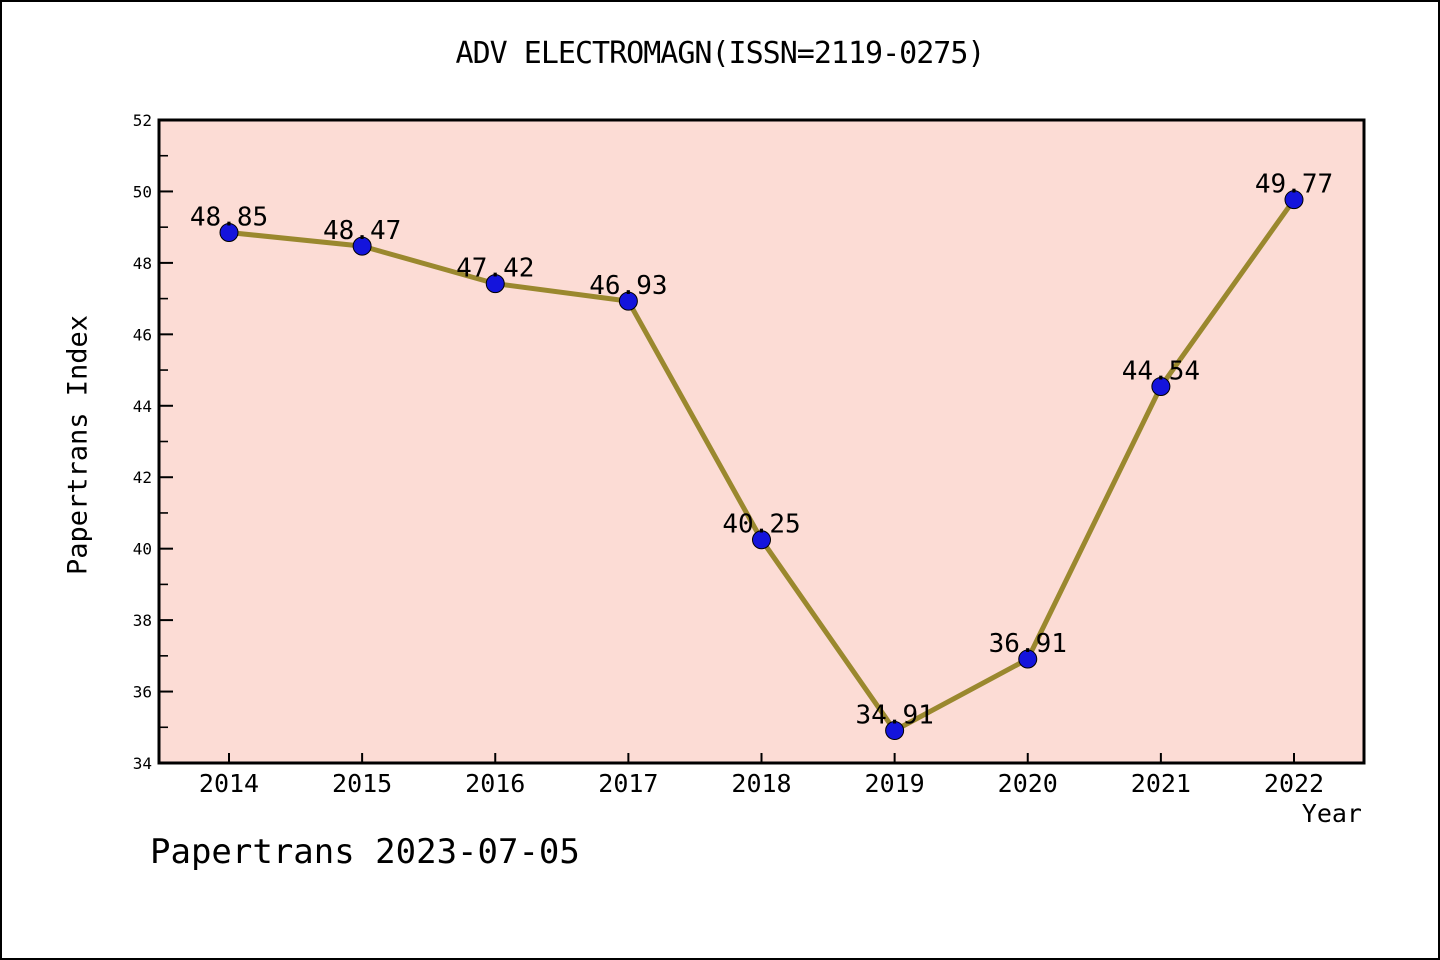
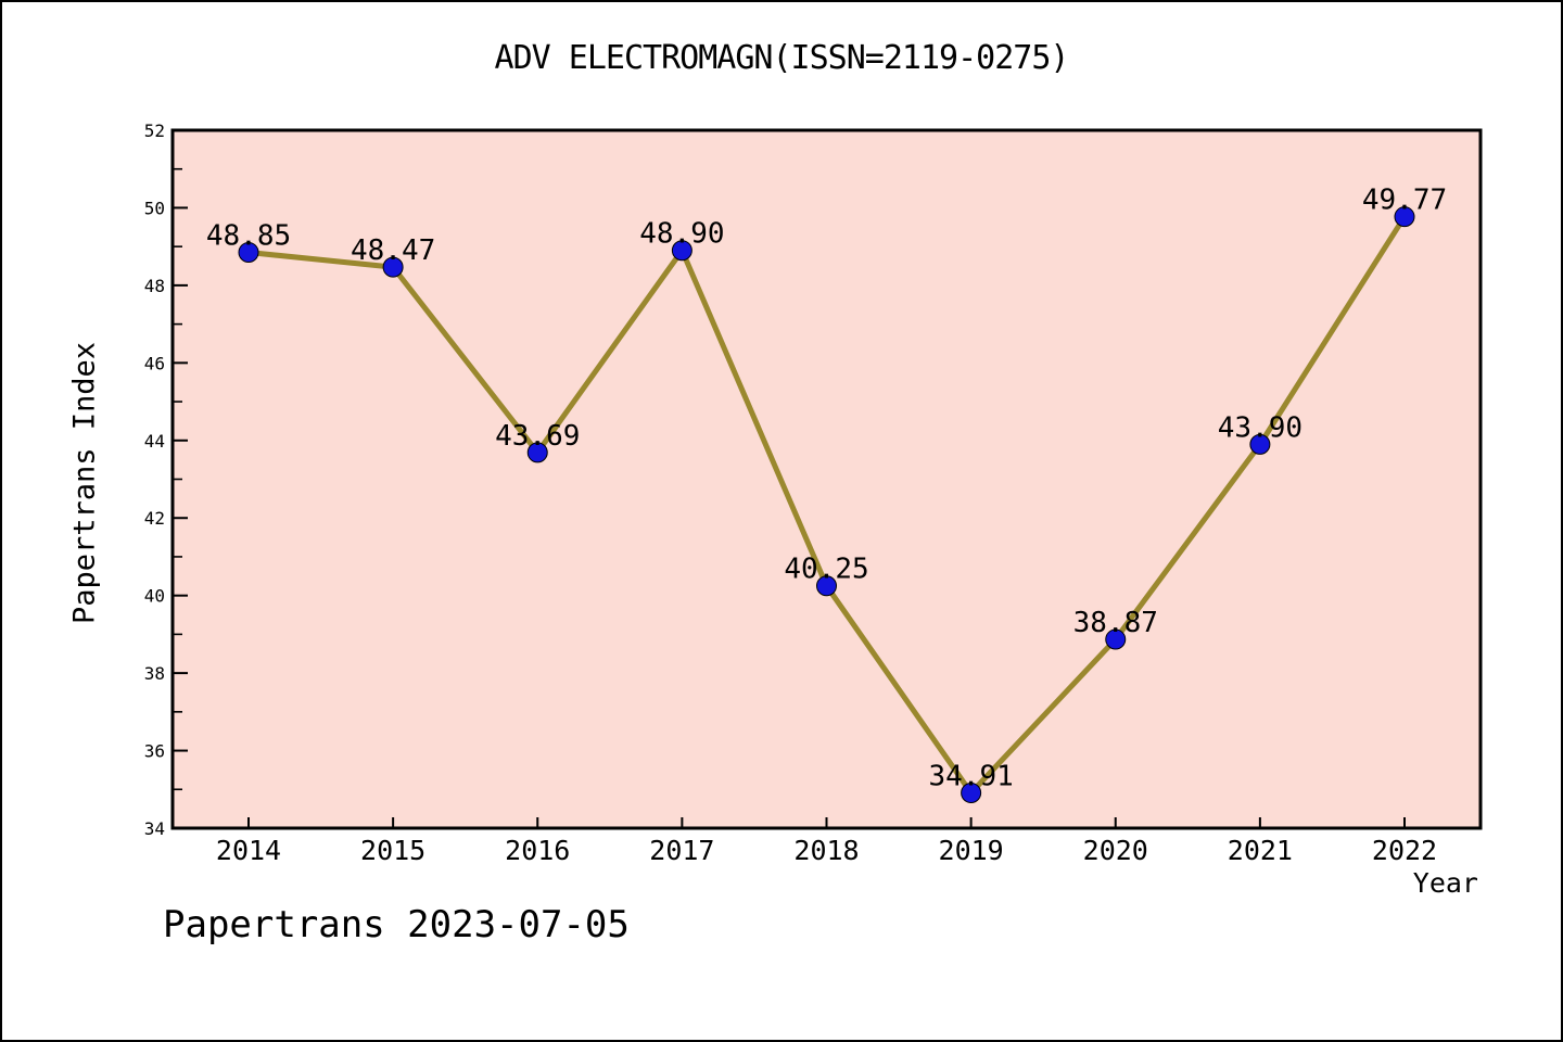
2016: 47.42 -> 43.69
2017: 46.93 -> 48.90
2020: 36.91 -> 38.87
2021: 44.54 -> 43.90
